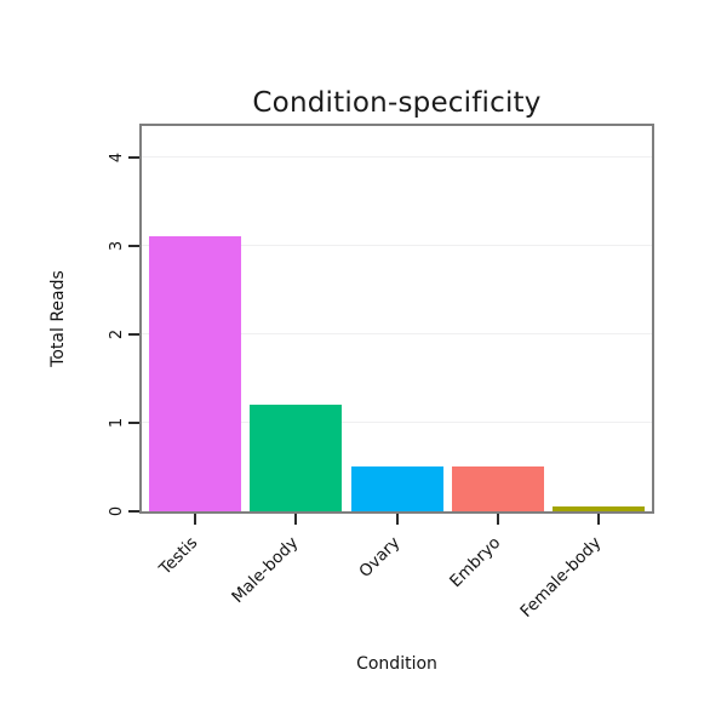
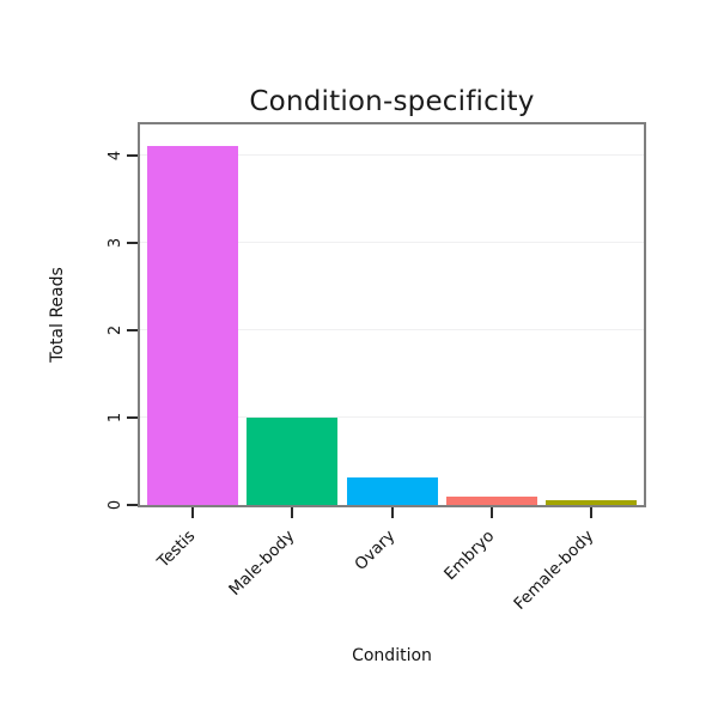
Testis: 3.1 -> 4.1
Male-body: 1.2 -> 1.0
Ovary: 0.5 -> 0.3
Embryo: 0.5 -> 0.1
